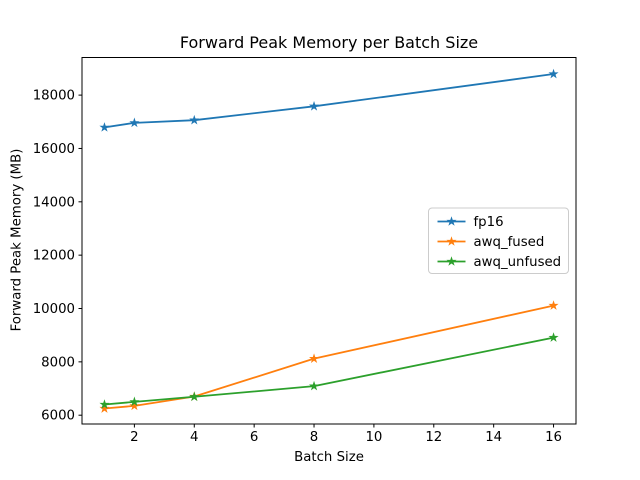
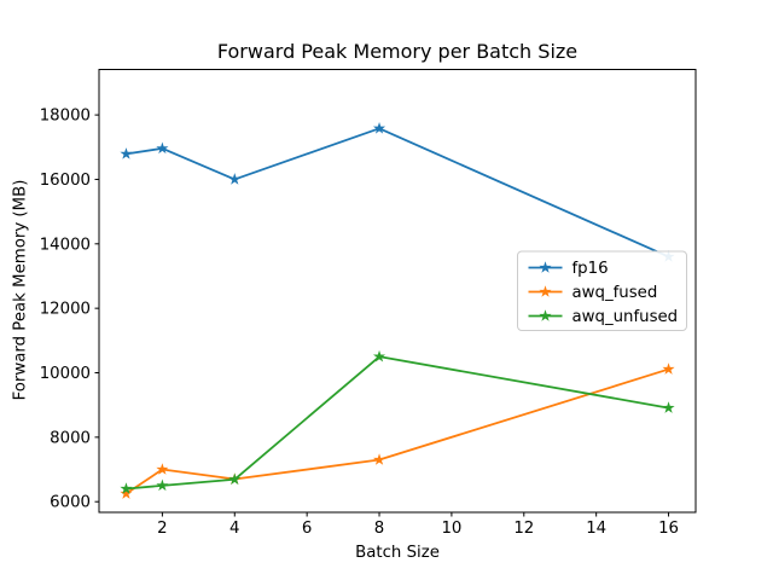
awq_fused/2: 6400 -> 7000
fp16/4: 17100 -> 16000
awq_fused/8: 8100 -> 7300
awq_unfused/8: 7100 -> 10500
fp16/16: 18800 -> 13600
